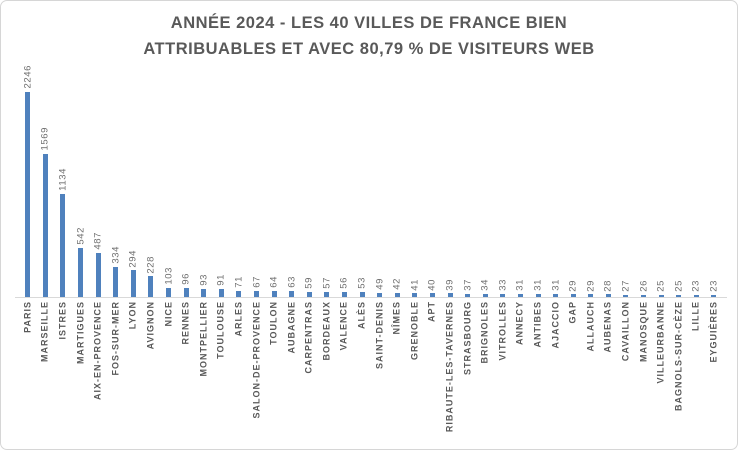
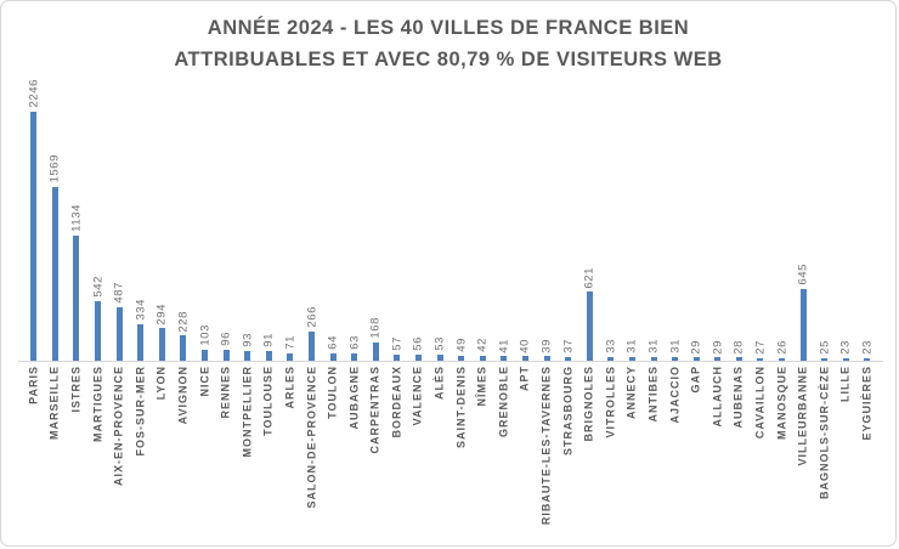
SALON-DE-PROVENCE: 67 -> 266
CARPENTRAS: 59 -> 168
BRIGNOLES: 34 -> 621
VILLEURBANNE: 25 -> 645
